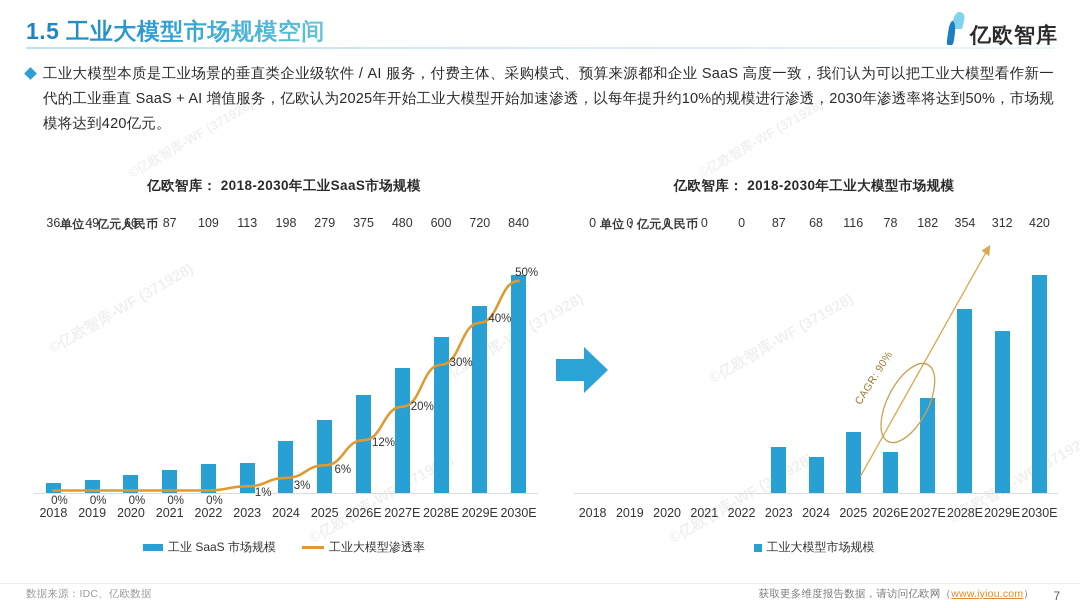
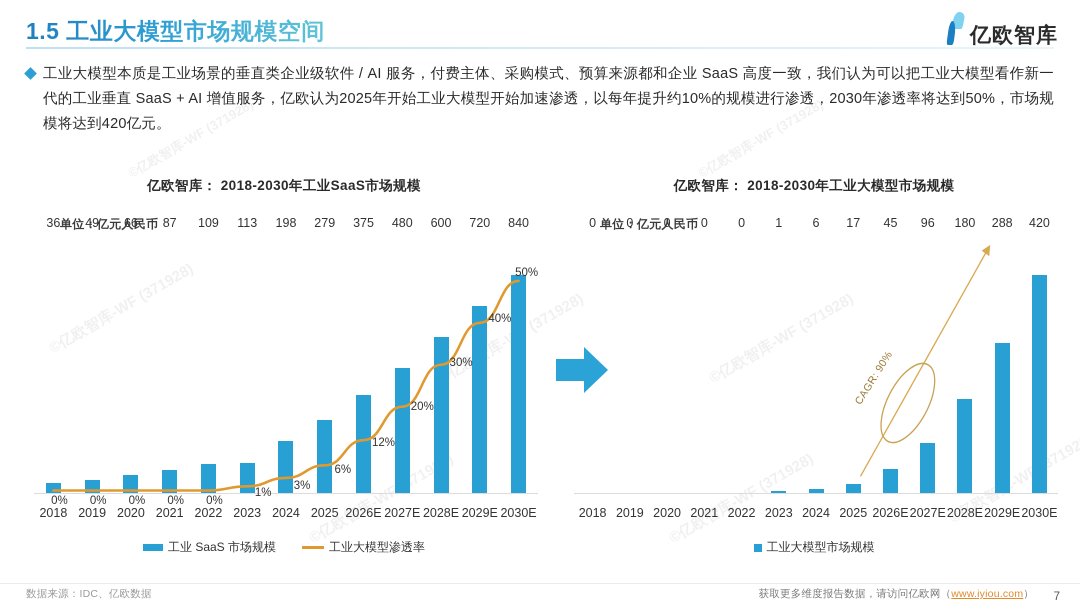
亿欧智库： 2018-2030年工业大模型市场规模/2023: 87 -> 1
亿欧智库： 2018-2030年工业大模型市场规模/2024: 68 -> 6
亿欧智库： 2018-2030年工业大模型市场规模/2025: 116 -> 17
亿欧智库： 2018-2030年工业大模型市场规模/2026E: 78 -> 45
亿欧智库： 2018-2030年工业大模型市场规模/2027E: 182 -> 96
亿欧智库： 2018-2030年工业大模型市场规模/2028E: 354 -> 180
亿欧智库： 2018-2030年工业大模型市场规模/2029E: 312 -> 288
